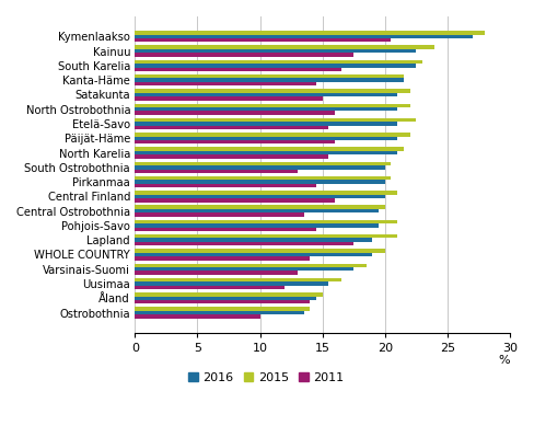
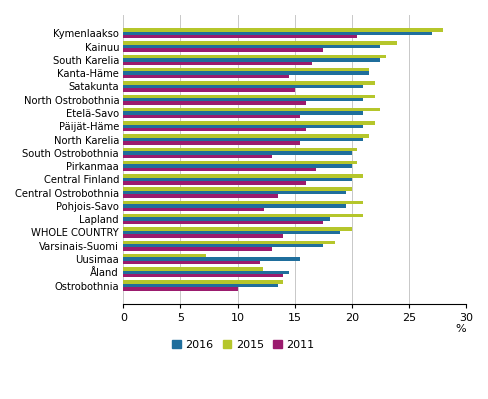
2011/Pirkanmaa: 14.5 -> 16.9
2011/Pohjois-Savo: 14.5 -> 12.3
2016/Lapland: 19.0 -> 18.1
2015/Uusimaa: 16.5 -> 7.2
2015/Åland: 15.0 -> 12.2
